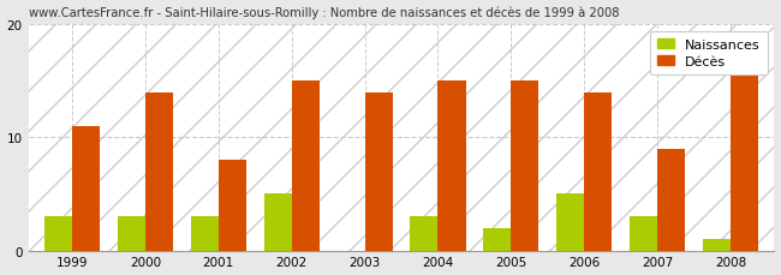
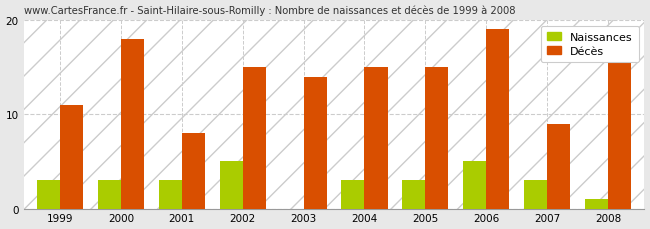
Décès/2000: 14 -> 18
Naissances/2005: 2 -> 3
Décès/2006: 14 -> 19
